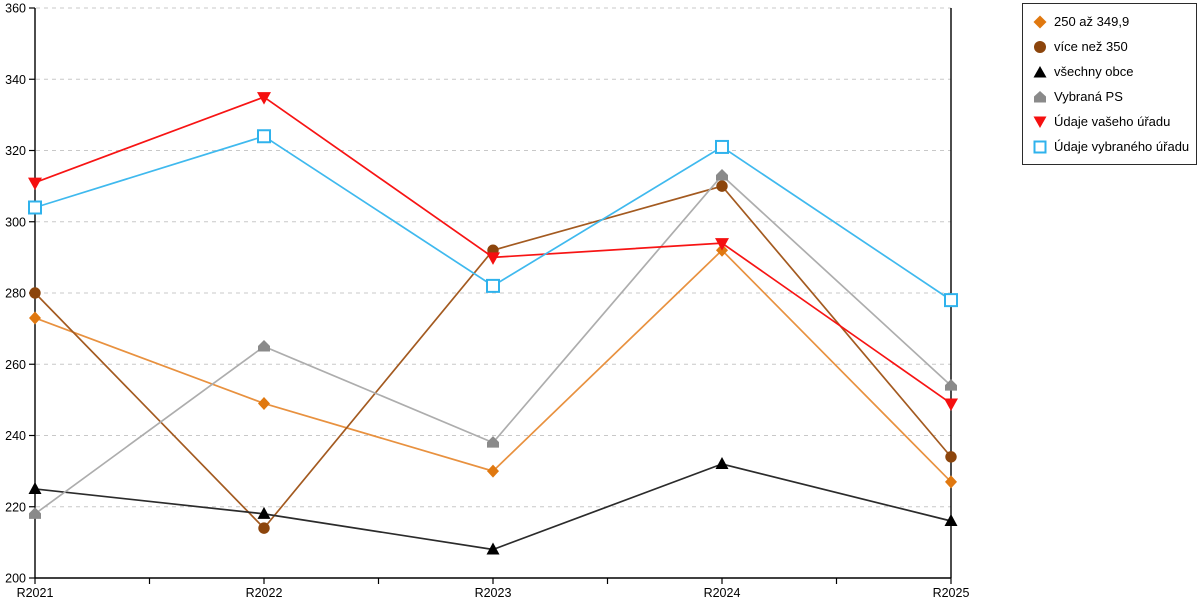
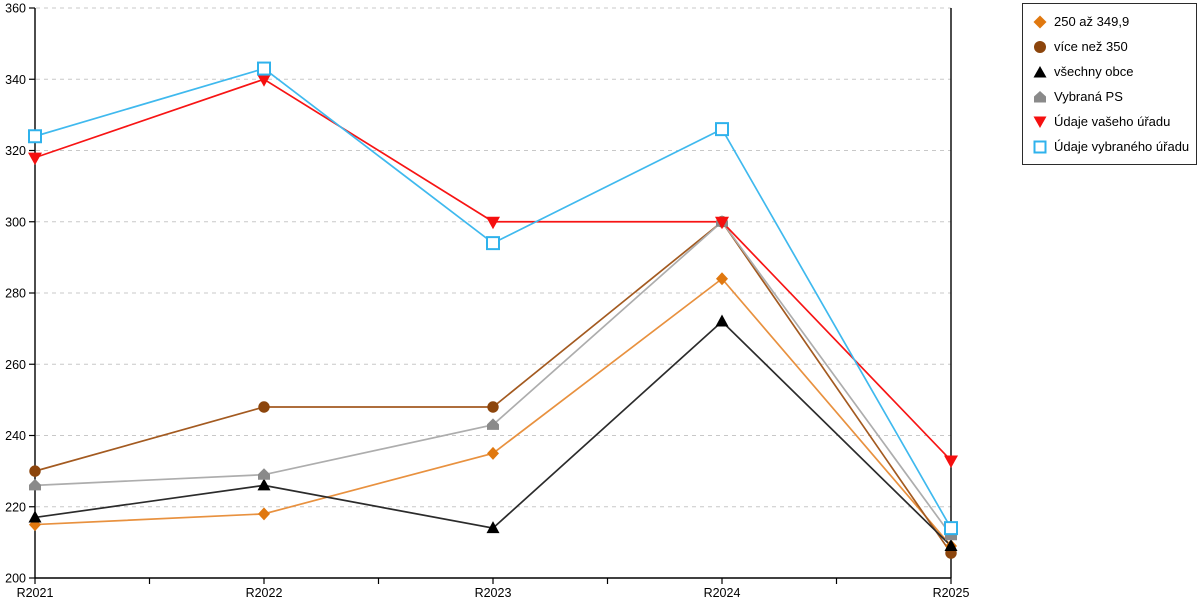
250 až 349,9/R2021: 273 -> 215
více než 350/R2021: 280 -> 230
všechny obce/R2021: 225 -> 217
Vybraná PS/R2021: 218 -> 226
Údaje vašeho úřadu/R2021: 311 -> 318
Údaje vybraného úřadu/R2021: 304 -> 324
250 až 349,9/R2022: 249 -> 218
více než 350/R2022: 214 -> 248
všechny obce/R2022: 218 -> 226
Vybraná PS/R2022: 265 -> 229
Údaje vašeho úřadu/R2022: 335 -> 340
Údaje vybraného úřadu/R2022: 324 -> 343
250 až 349,9/R2023: 230 -> 235
více než 350/R2023: 292 -> 248
všechny obce/R2023: 208 -> 214
Vybraná PS/R2023: 238 -> 243
Údaje vašeho úřadu/R2023: 290 -> 300
Údaje vybraného úřadu/R2023: 282 -> 294
250 až 349,9/R2024: 292 -> 284
více než 350/R2024: 310 -> 300
všechny obce/R2024: 232 -> 272
Vybraná PS/R2024: 313 -> 300
Údaje vašeho úřadu/R2024: 294 -> 300
Údaje vybraného úřadu/R2024: 321 -> 326
250 až 349,9/R2025: 227 -> 209
více než 350/R2025: 234 -> 207
všechny obce/R2025: 216 -> 209
Vybraná PS/R2025: 254 -> 212
Údaje vašeho úřadu/R2025: 249 -> 233
Údaje vybraného úřadu/R2025: 278 -> 214
